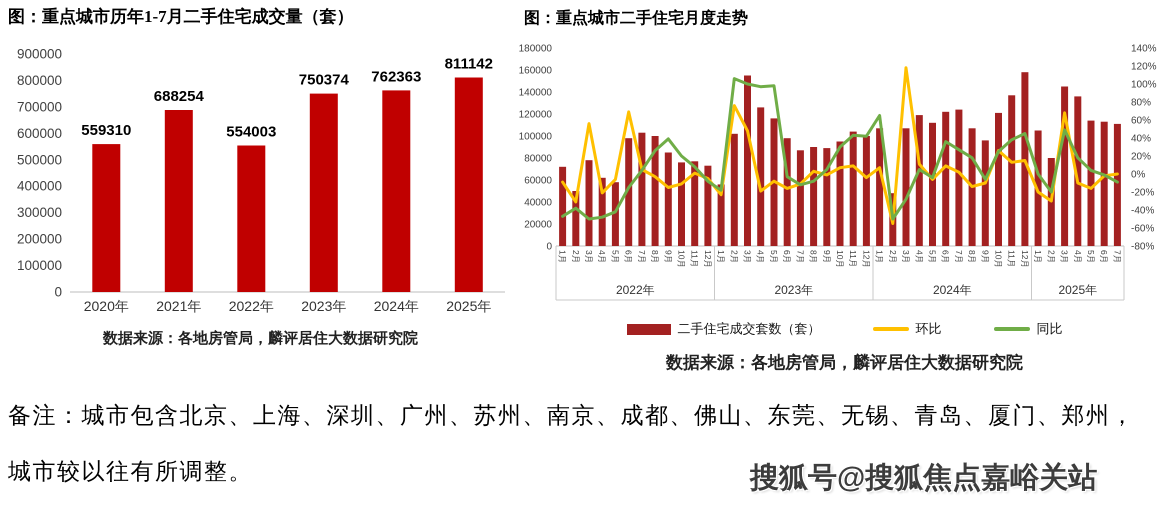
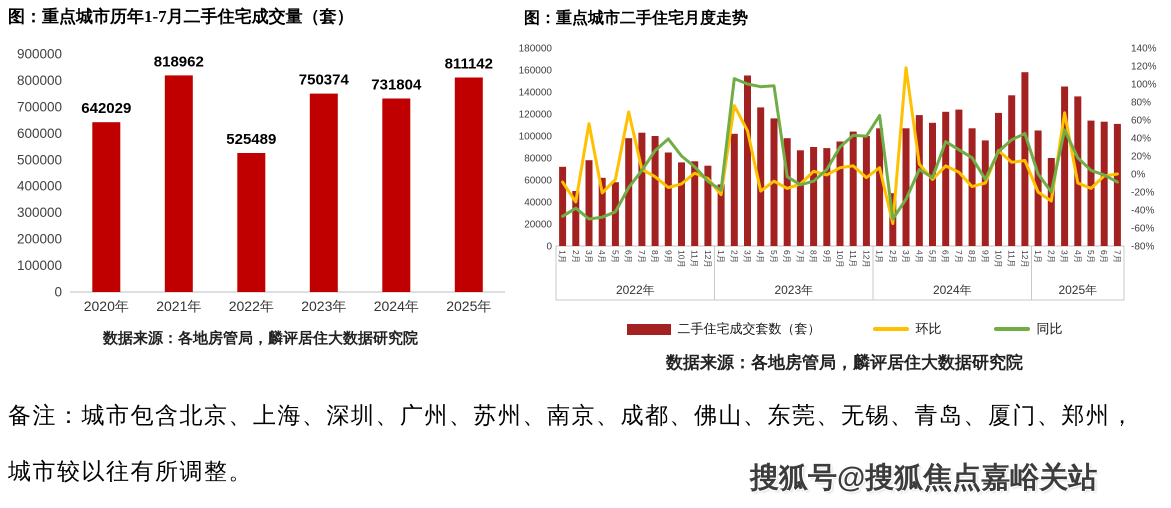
图：重点城市历年1-7月二手住宅成交量（套）/2020年: 559310 -> 642029
图：重点城市历年1-7月二手住宅成交量（套）/2021年: 688254 -> 818962
图：重点城市历年1-7月二手住宅成交量（套）/2022年: 554003 -> 525489
图：重点城市历年1-7月二手住宅成交量（套）/2024年: 762363 -> 731804
